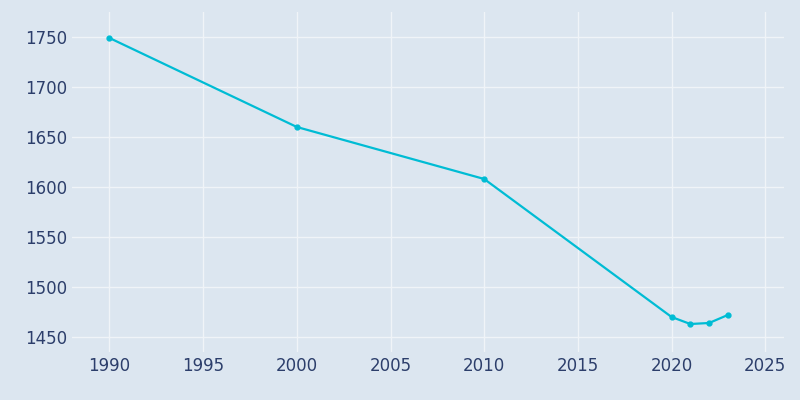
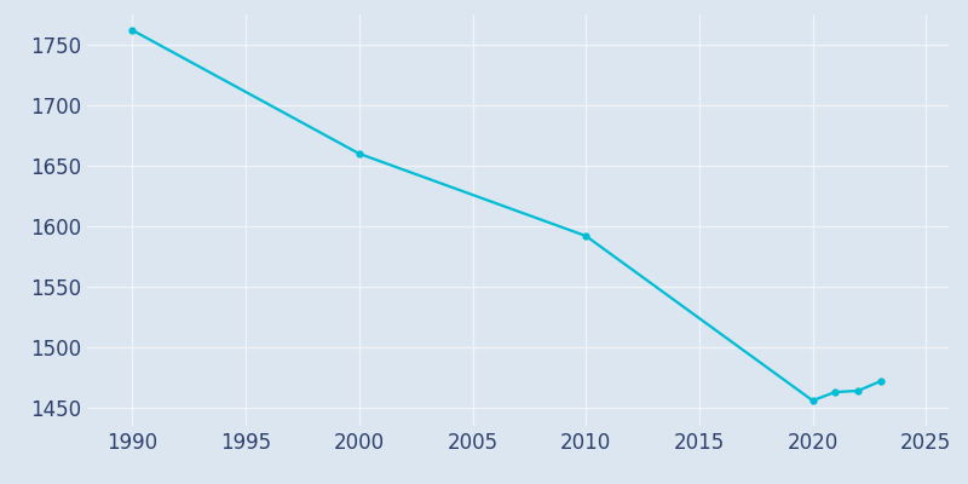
1990: 1749 -> 1762
2010: 1608 -> 1592
2020: 1470 -> 1456
